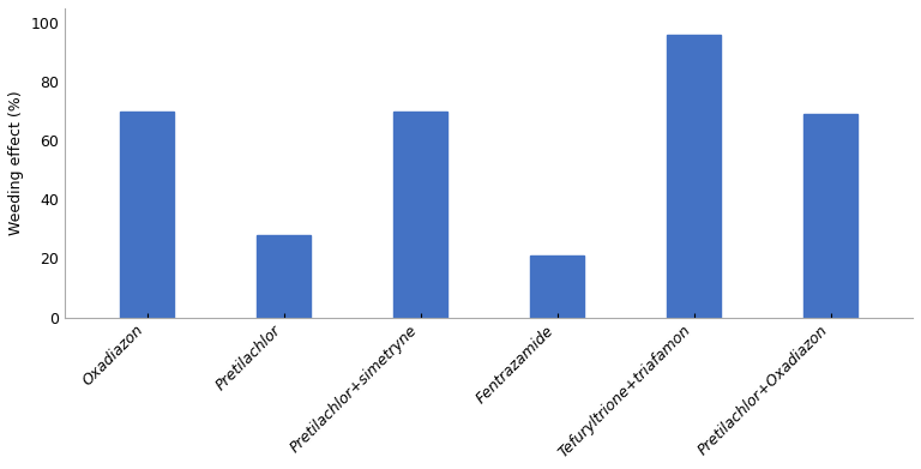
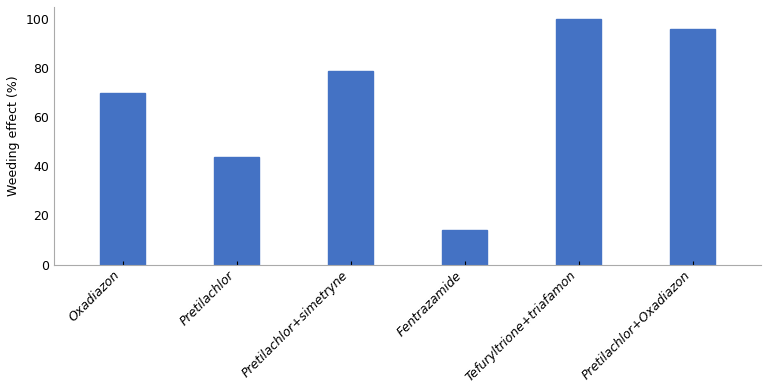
Pretilachlor: 28 -> 44
Pretilachlor+simetryne: 70 -> 79
Fentrazamide: 21 -> 14
Tefuryltrione+triafamon: 96 -> 100
Pretilachlor+Oxadiazon: 69 -> 96
